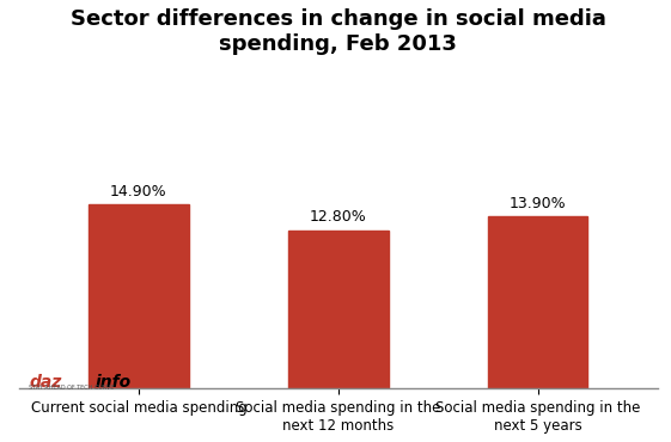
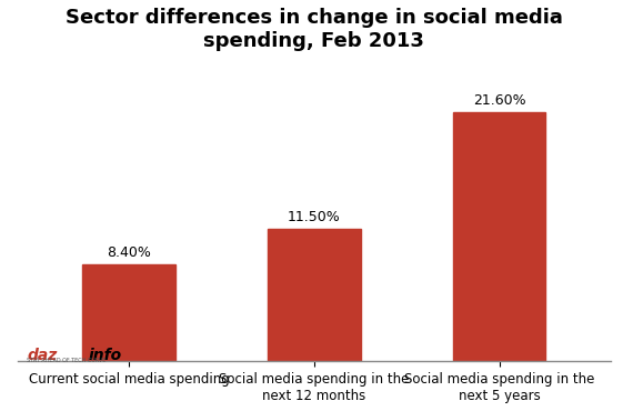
Current social media spending: 14.90% -> 8.40%
Social media spending in the next 12 months: 12.80% -> 11.50%
Social media spending in the next 5 years: 13.90% -> 21.60%
